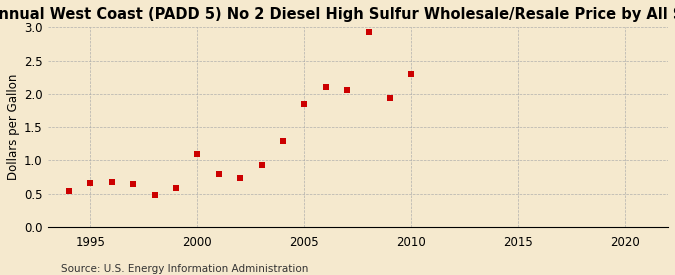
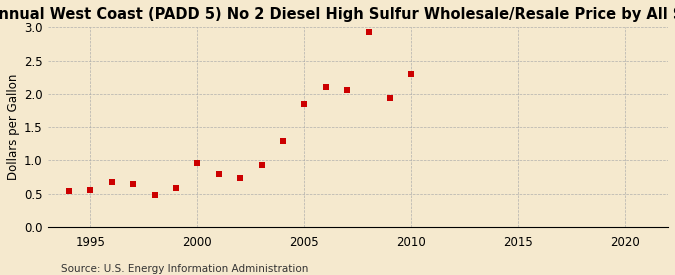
1995: 0.66 -> 0.56
2000: 1.10 -> 0.96
